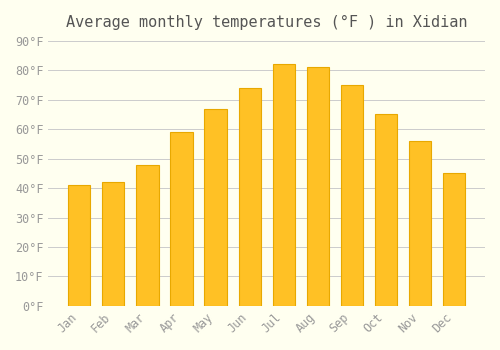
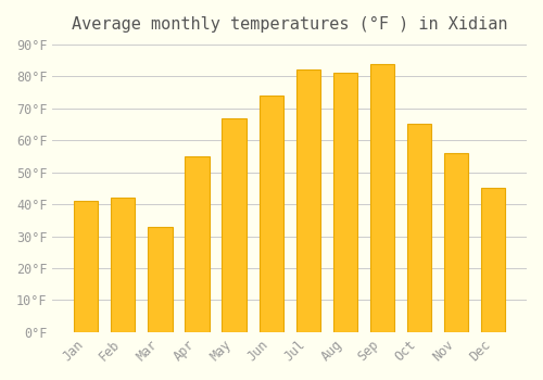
Mar: 48°F -> 33°F
Apr: 59°F -> 55°F
Sep: 75°F -> 84°F
